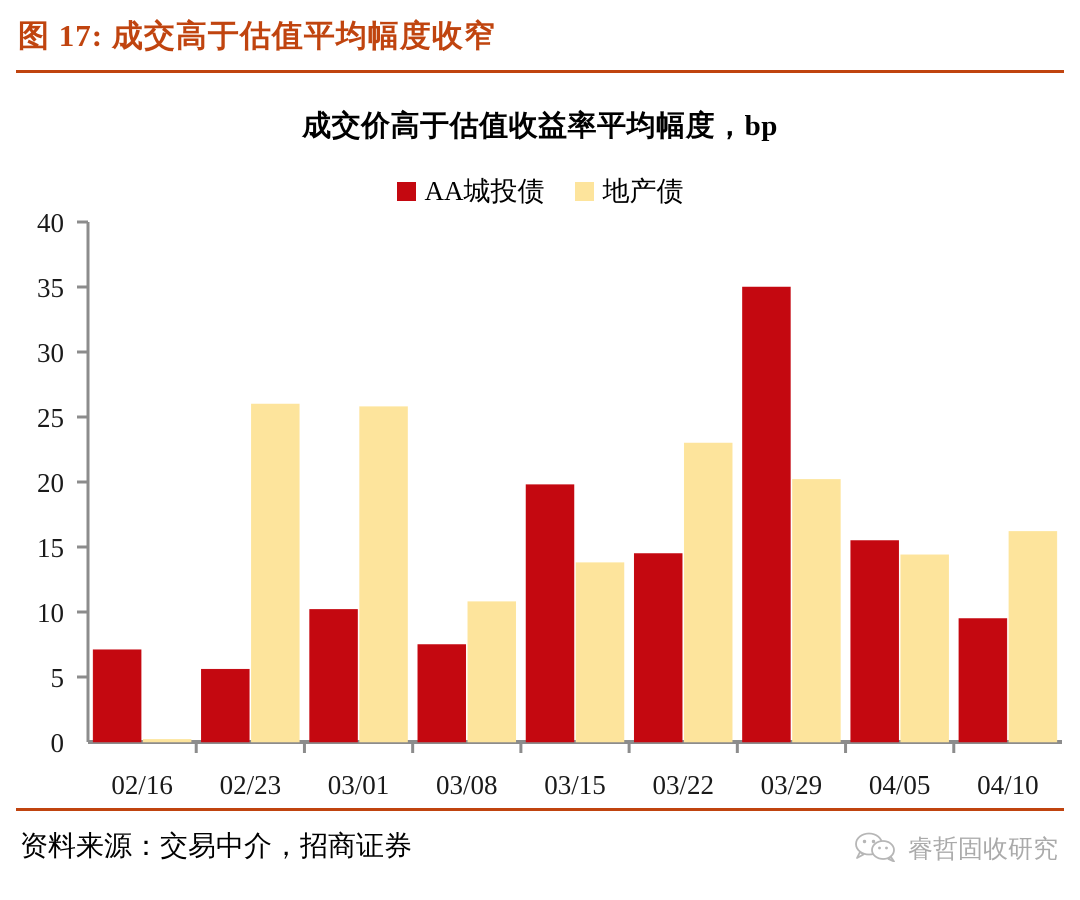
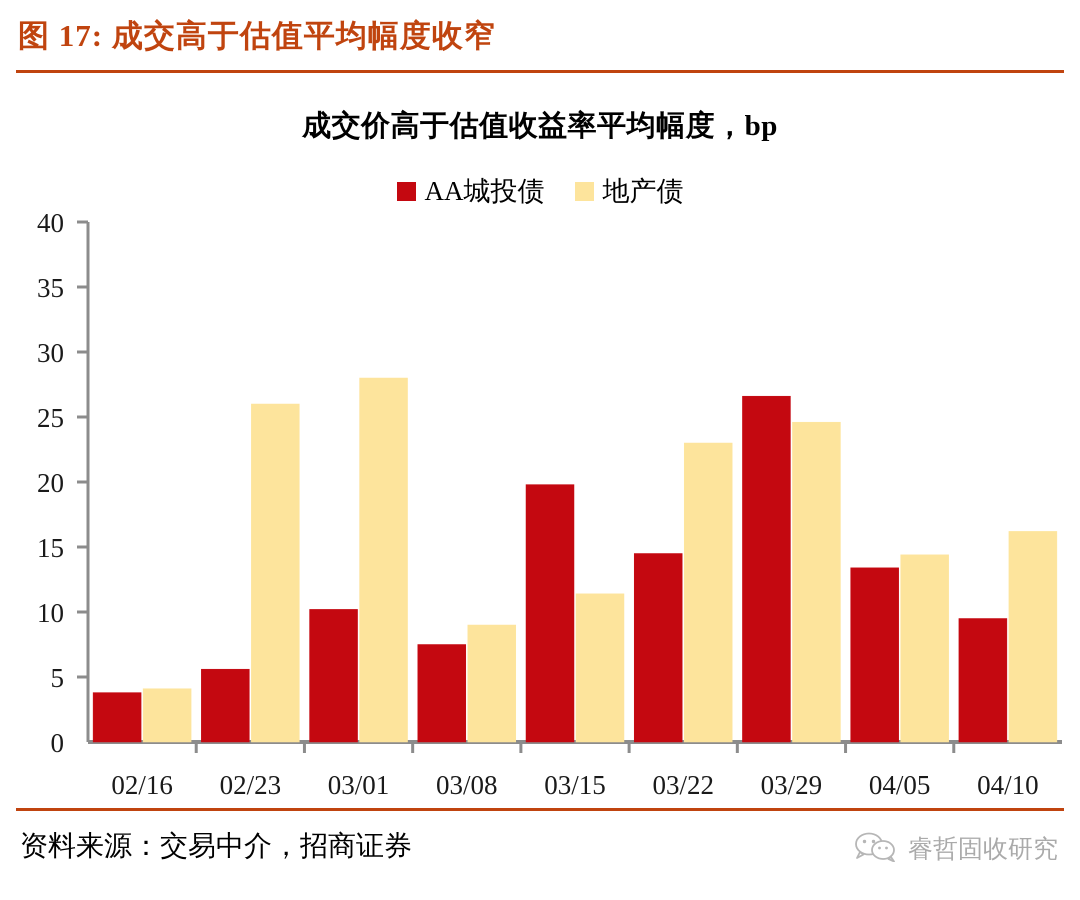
AA城投债/02/16: 7.1 -> 3.8
地产债/02/16: 0.2 -> 4.1
地产债/03/01: 25.8 -> 28.0
地产债/03/08: 10.8 -> 9.0
地产债/03/15: 13.8 -> 11.4
AA城投债/03/29: 35.0 -> 26.6
地产债/03/29: 20.2 -> 24.6
AA城投债/04/05: 15.5 -> 13.4
